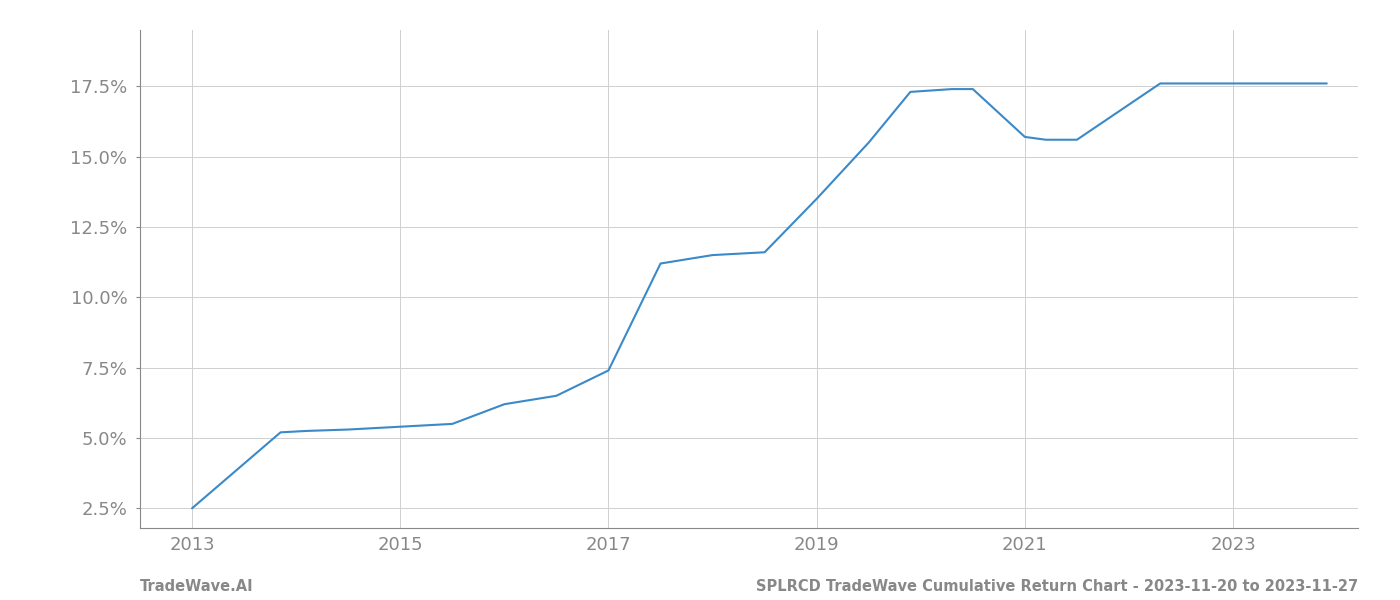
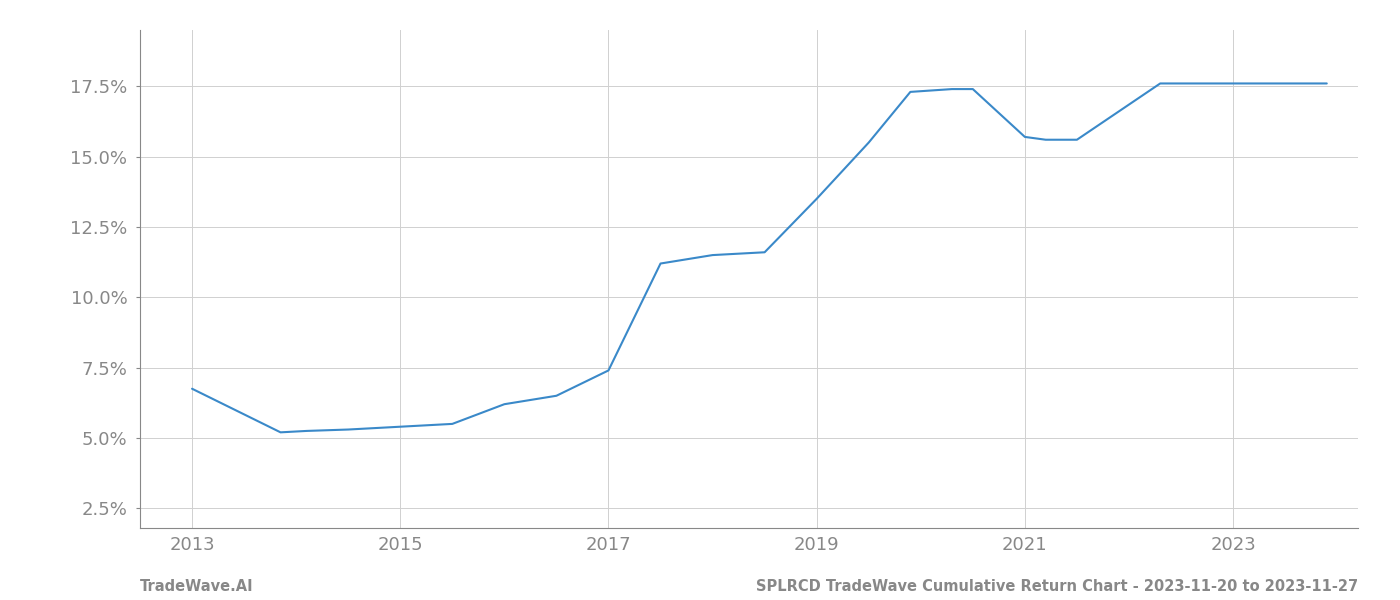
2013: 2.50% -> 6.75%
